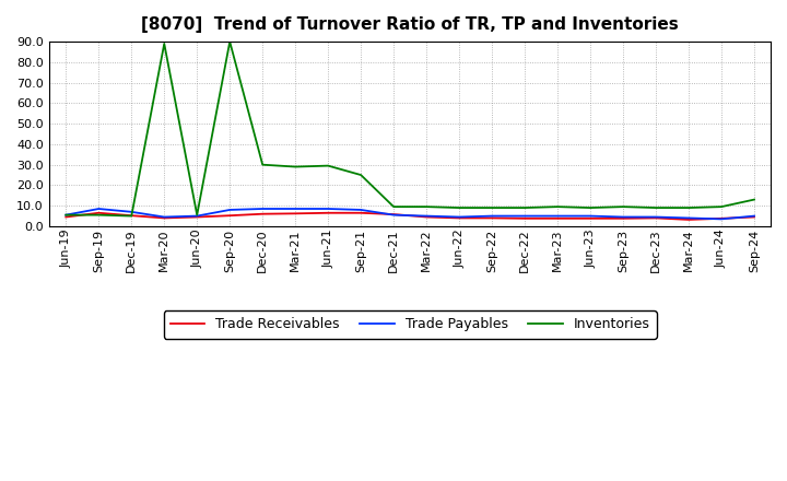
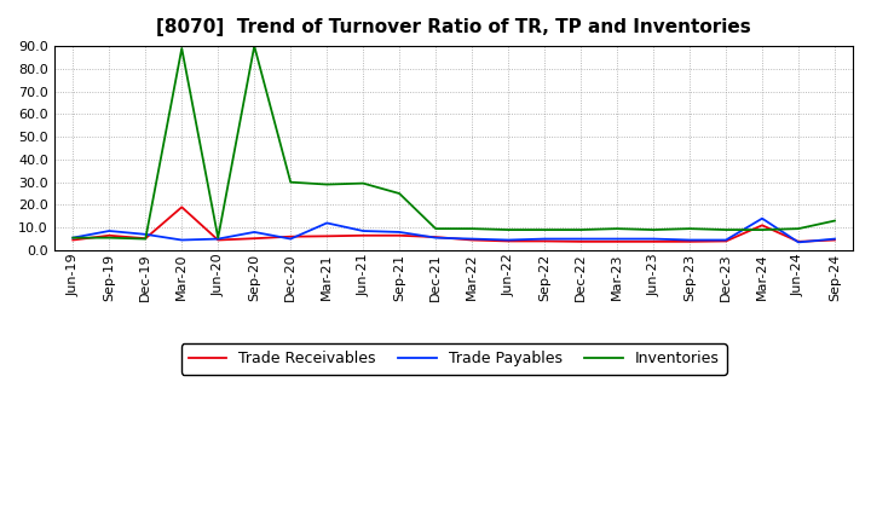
Trade Receivables/Mar-20: 4 -> 19
Trade Payables/Dec-20: 8 -> 5
Trade Payables/Mar-21: 8 -> 12
Trade Receivables/Mar-24: 3 -> 11
Trade Payables/Mar-24: 4 -> 14
